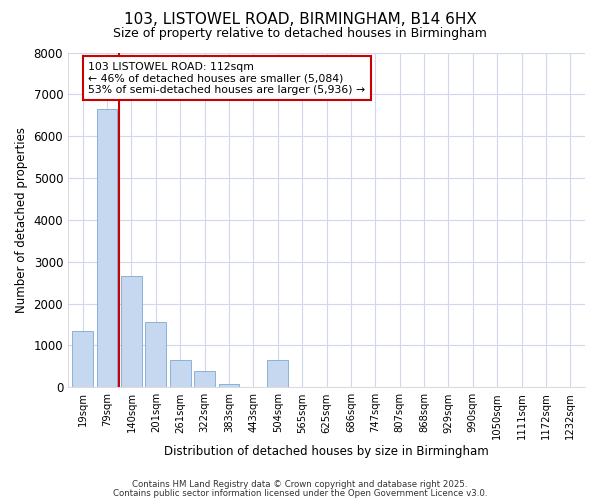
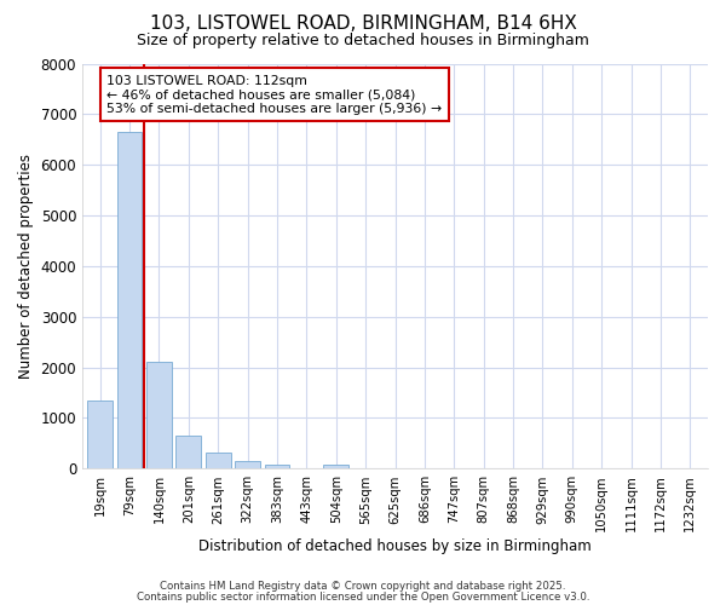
140sqm: 2650 -> 2100
201sqm: 1550 -> 650
261sqm: 650 -> 320
322sqm: 400 -> 150
504sqm: 650 -> 80
